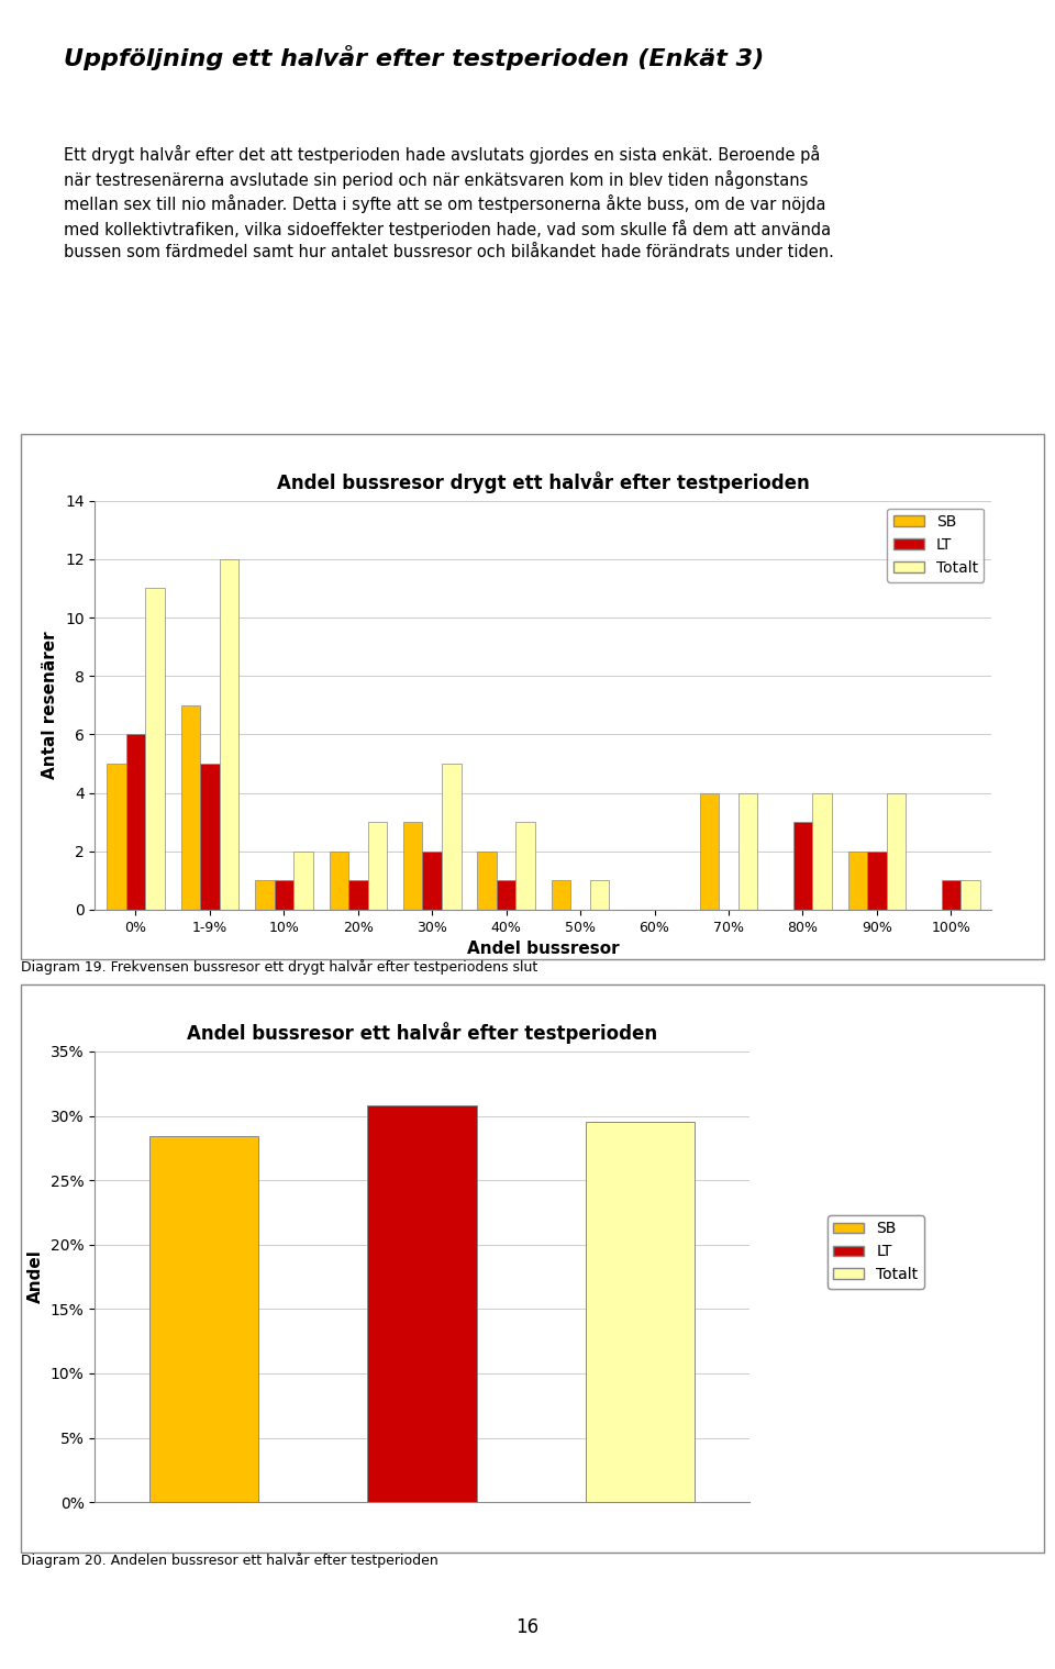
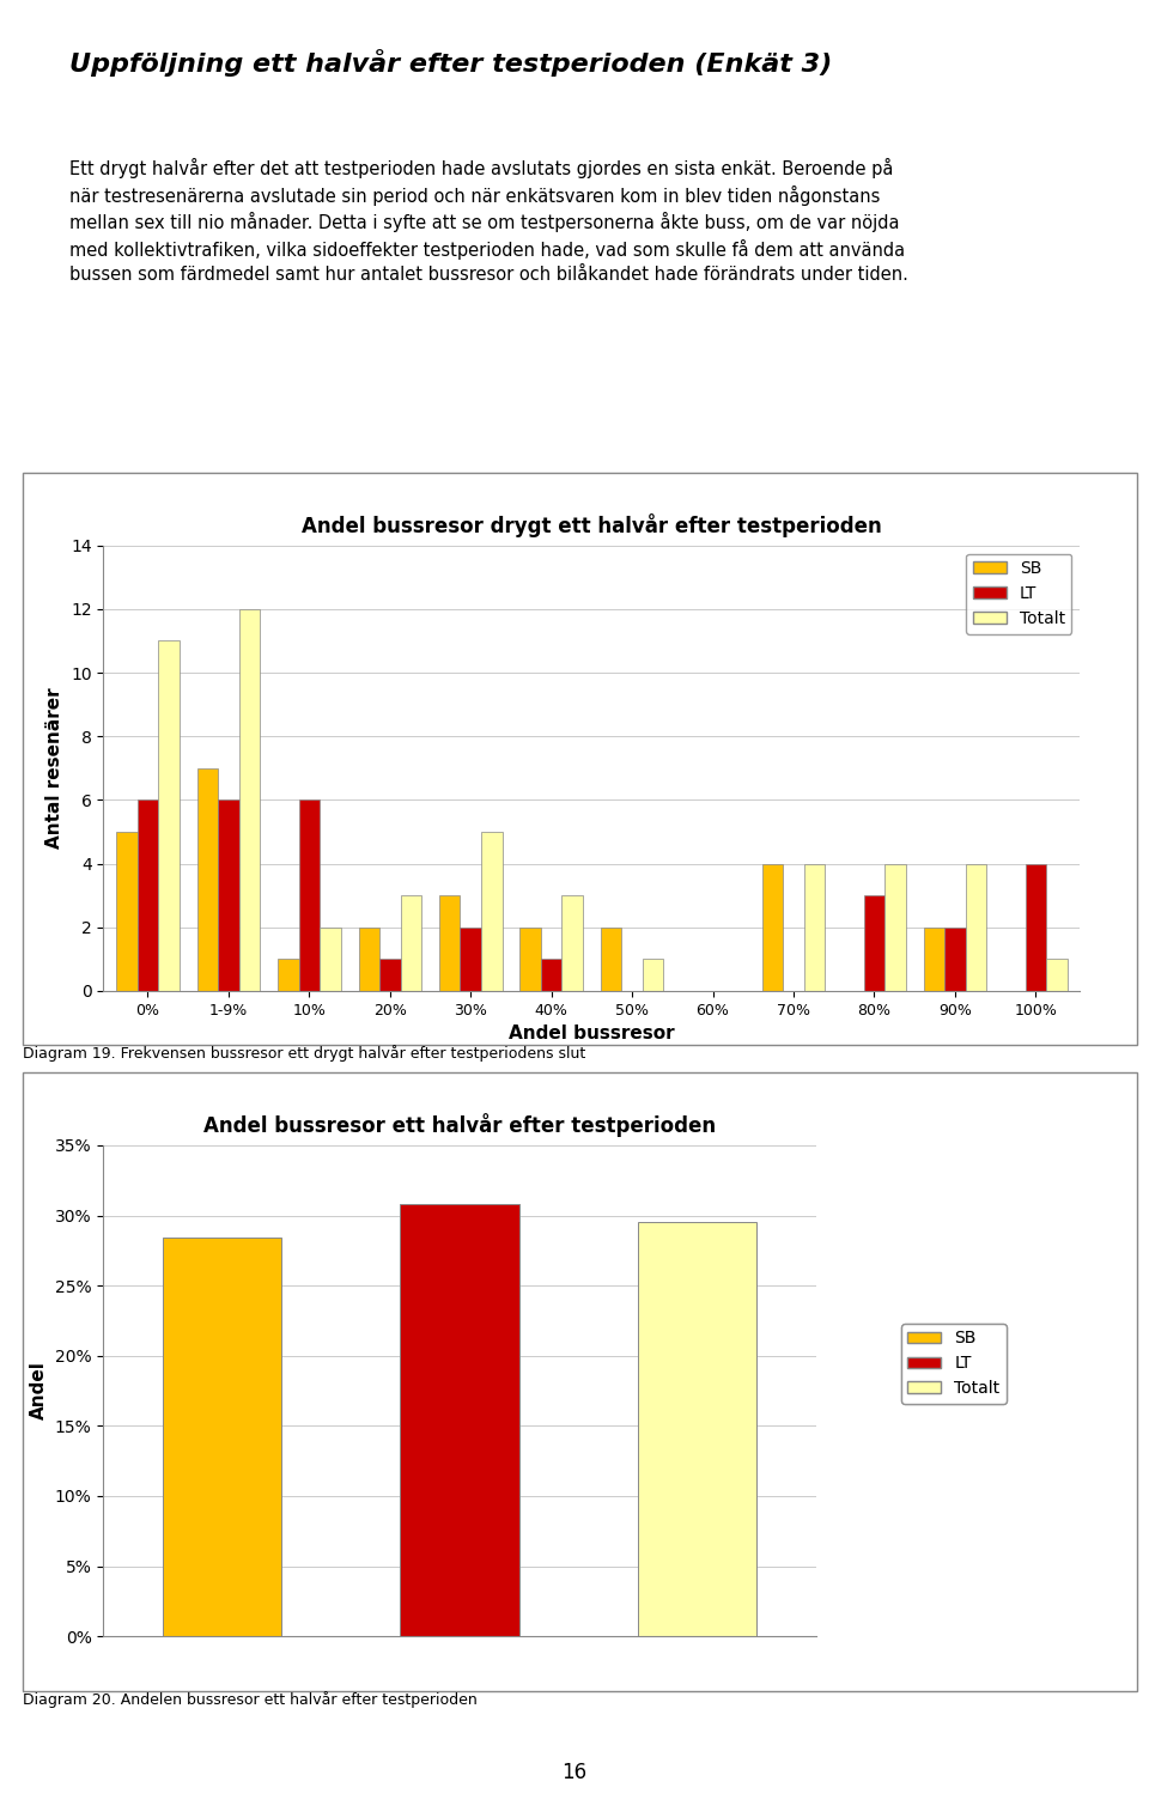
Andel bussresor drygt ett halvår efter testperioden/LT/1-9%: 5 -> 6
Andel bussresor drygt ett halvår efter testperioden/LT/10%: 1 -> 6
Andel bussresor drygt ett halvår efter testperioden/SB/50%: 1 -> 2
Andel bussresor drygt ett halvår efter testperioden/LT/100%: 1 -> 4
